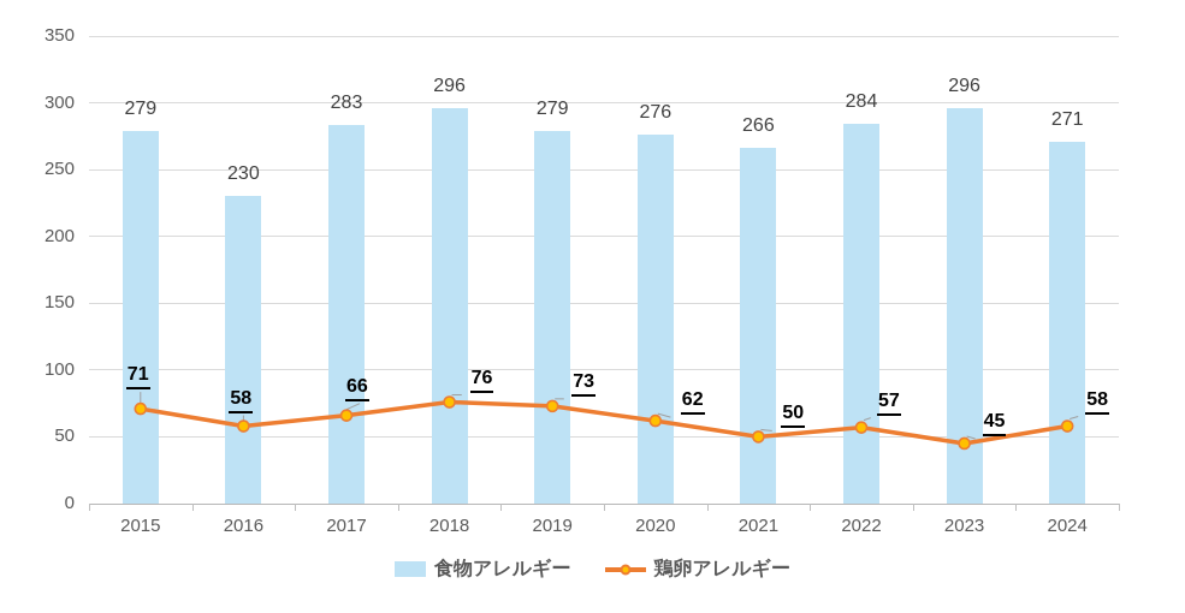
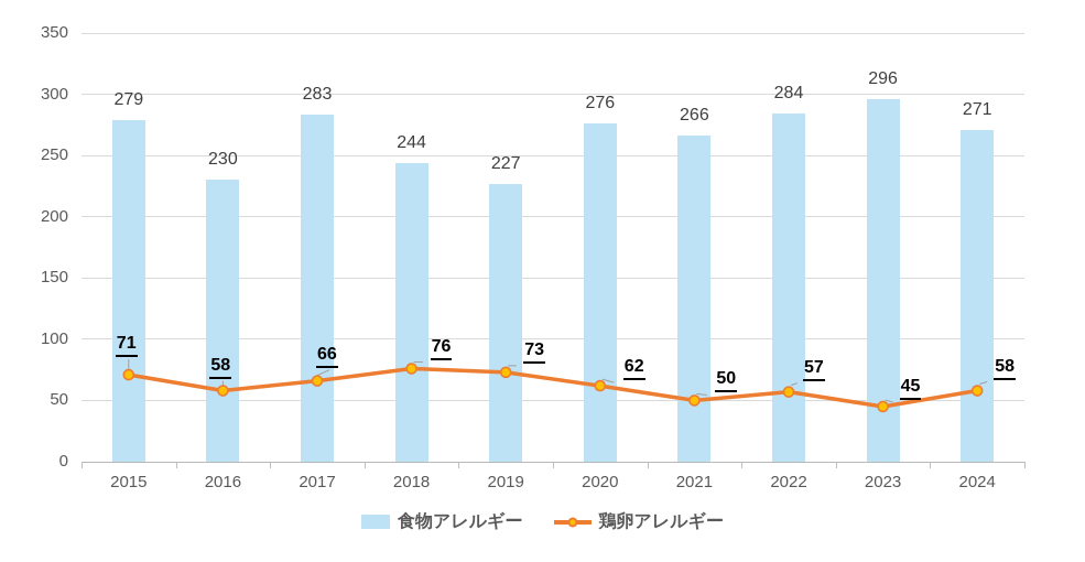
食物アレルギー/2018: 296 -> 244
食物アレルギー/2019: 279 -> 227
